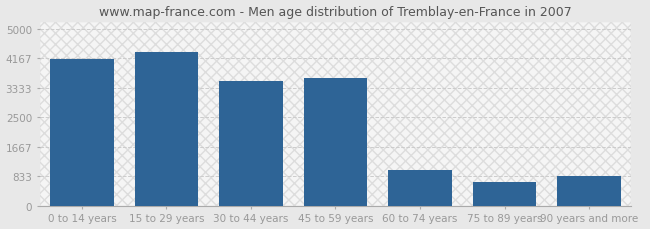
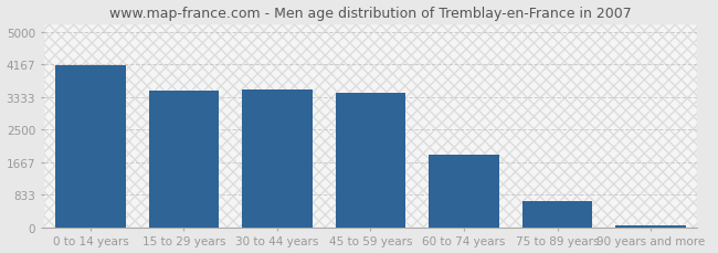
15 to 29 years: 4350 -> 3490
45 to 59 years: 3600 -> 3430
60 to 74 years: 1000 -> 1870
90 years and more: 850 -> 60
